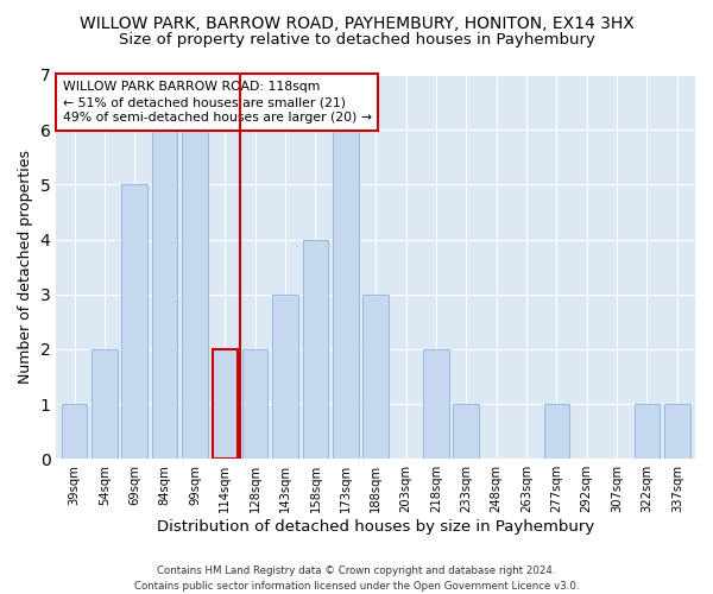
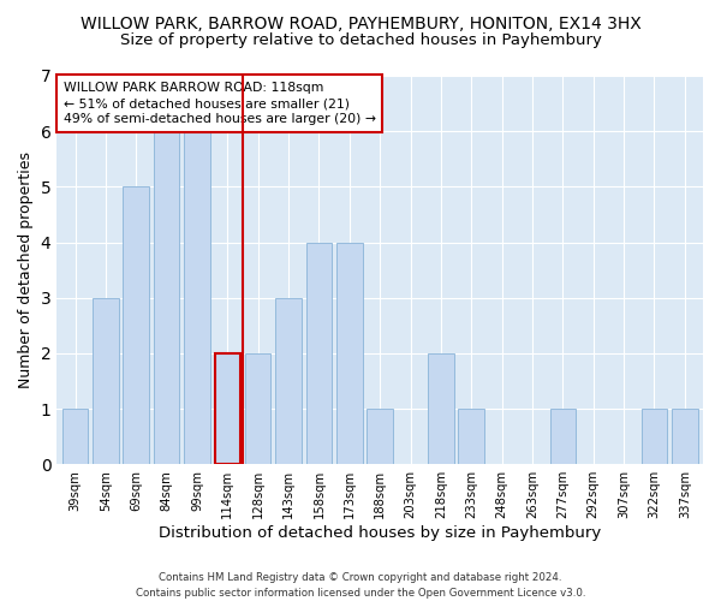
54sqm: 2 -> 3
173sqm: 6 -> 4
188sqm: 3 -> 1
